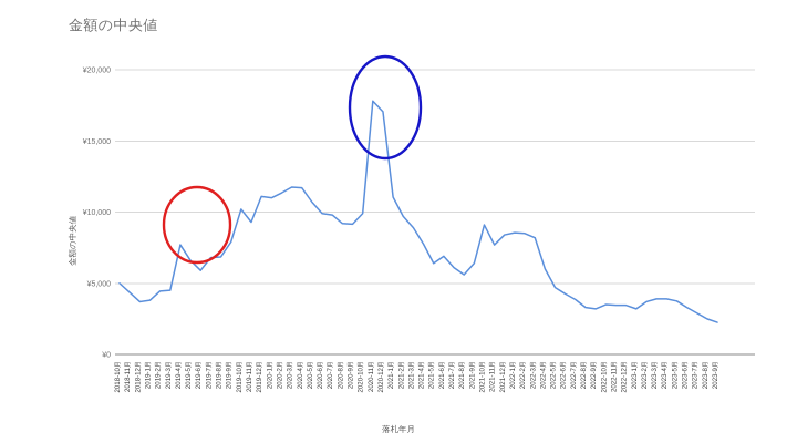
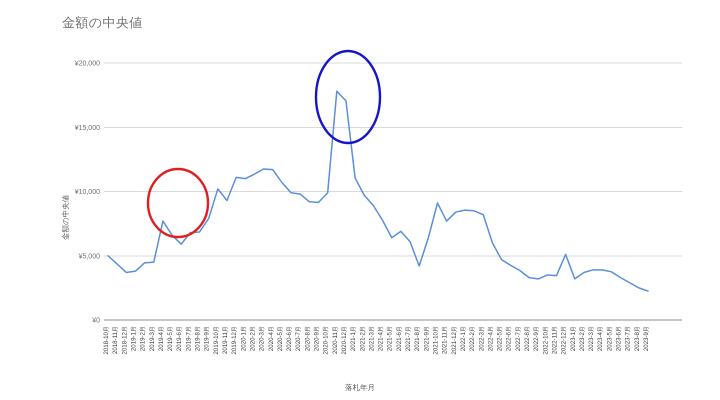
2021-8月: ¥5600 -> ¥4200
2022-12月: ¥3400 -> ¥5100
